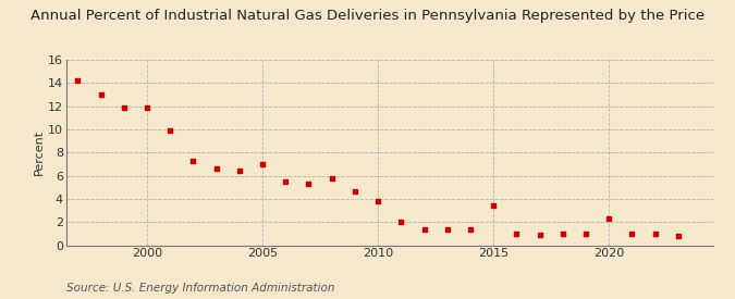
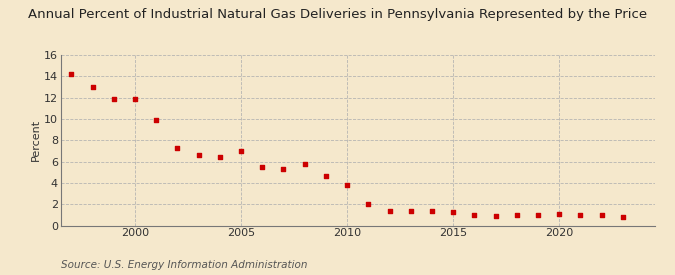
2015: 3.4 -> 1.3
2020: 2.3 -> 1.1
